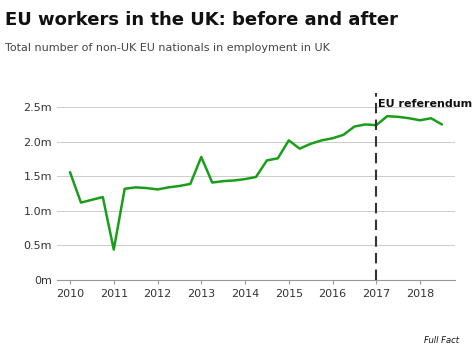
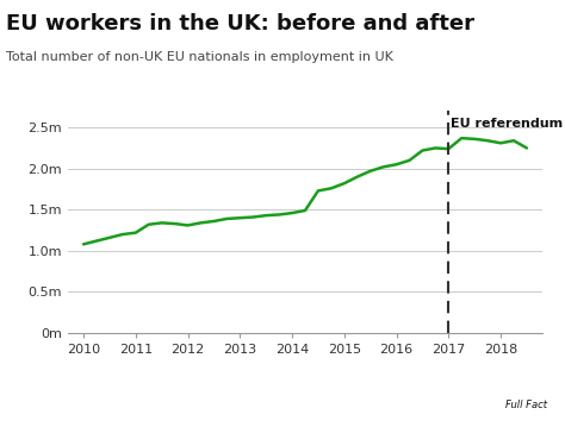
2010: 1.56m -> 1.08m
2011: 0.44m -> 1.22m
2013: 1.78m -> 1.40m
2015: 2.02m -> 1.82m
